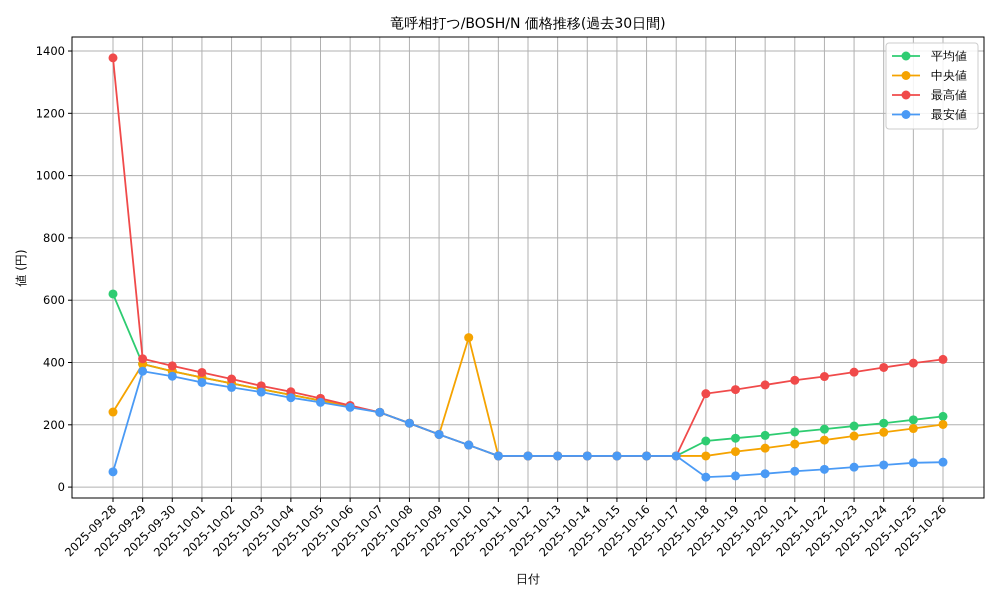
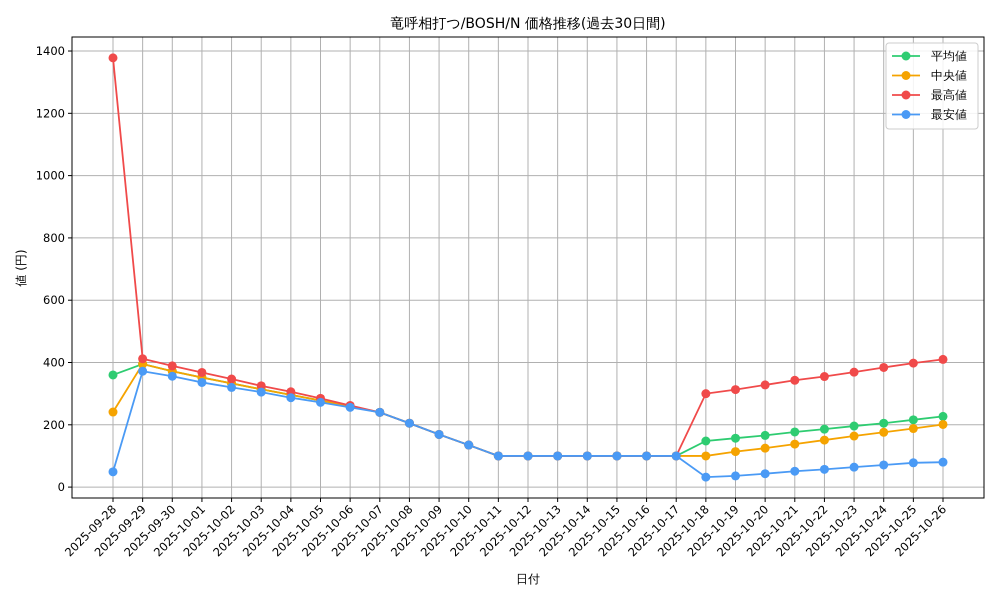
平均値/2025-09-28: 620 -> 360
中央値/2025-10-10: 480 -> 140
